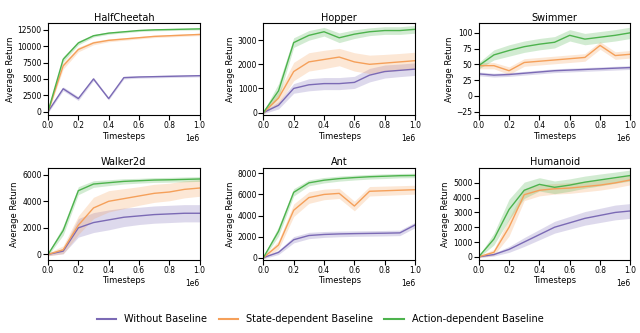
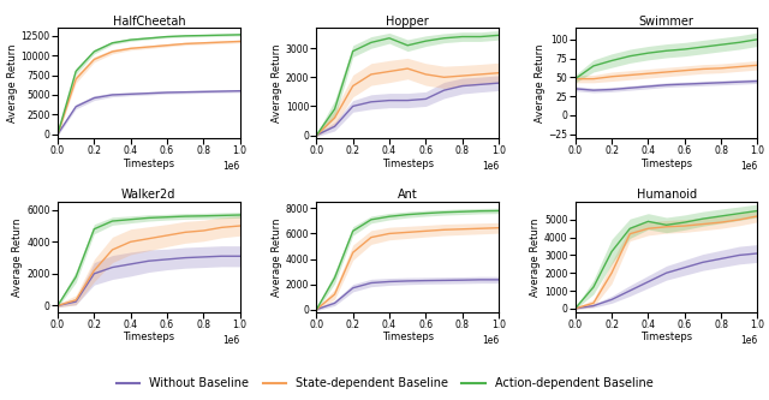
HalfCheetah/Without Baseline/0.2: 2000 -> 4600
HalfCheetah/Without Baseline/0.4: 2000 -> 5100
Swimmer/State-dependent Baseline/0.2: 40 -> 51
Swimmer/Action-dependent Baseline/0.6: 96 -> 87
Swimmer/State-dependent Baseline/0.8: 80 -> 62
Ant/State-dependent Baseline/0.6: 4900 -> 6200
Ant/Without Baseline/1.0: 3100 -> 2400
